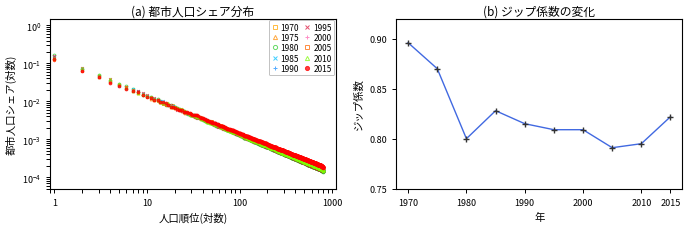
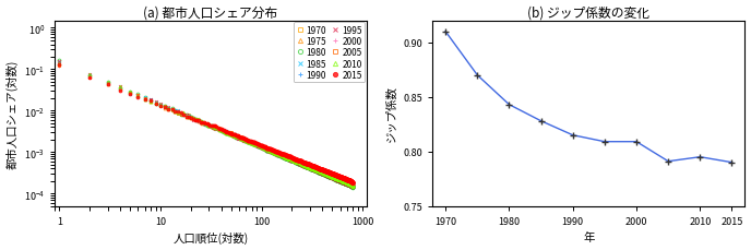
(b) ジップ係数の変化/1970: 0.896 -> 0.910
(b) ジップ係数の変化/1980: 0.800 -> 0.843
(b) ジップ係数の変化/2015: 0.822 -> 0.790
